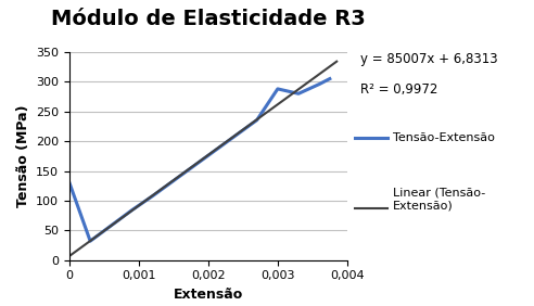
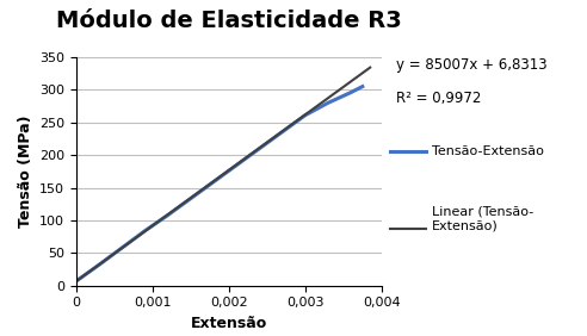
0: 130 -> 7
0,003: 288 -> 261
